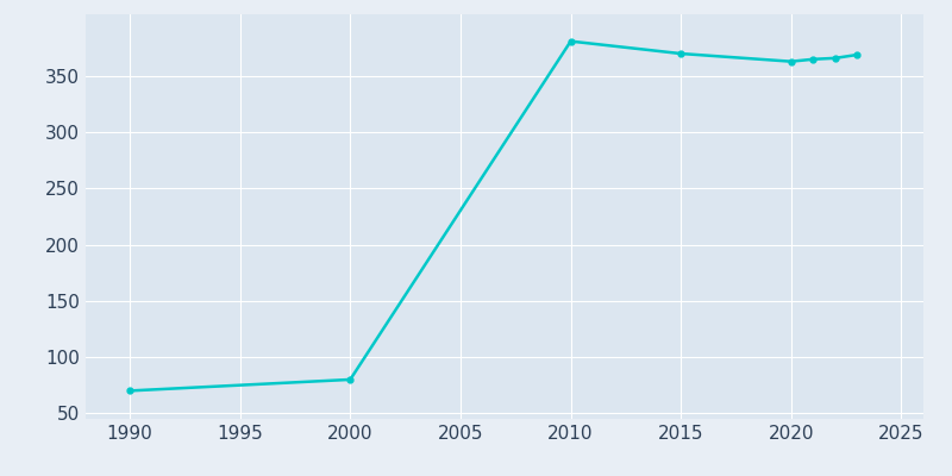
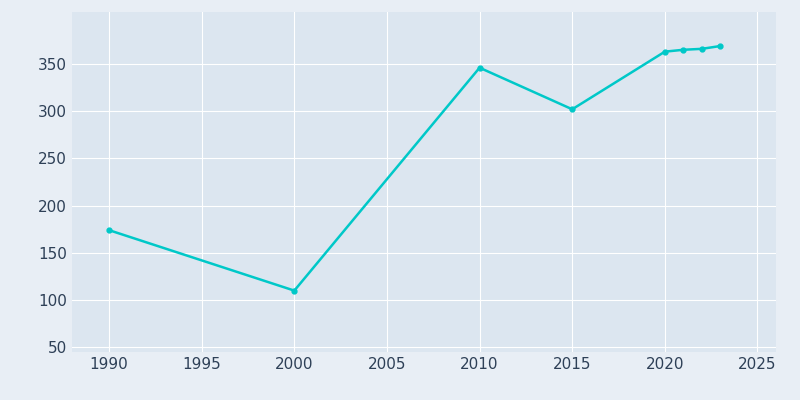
1990: 70 -> 174
2000: 80 -> 110
2010: 381 -> 346
2015: 370 -> 302
